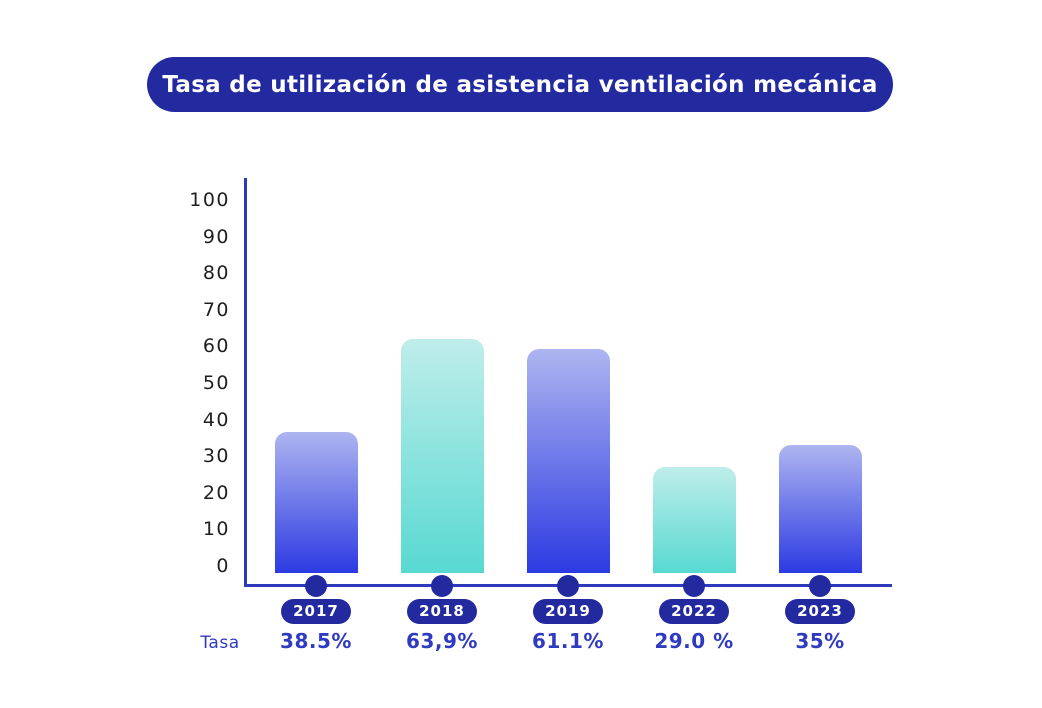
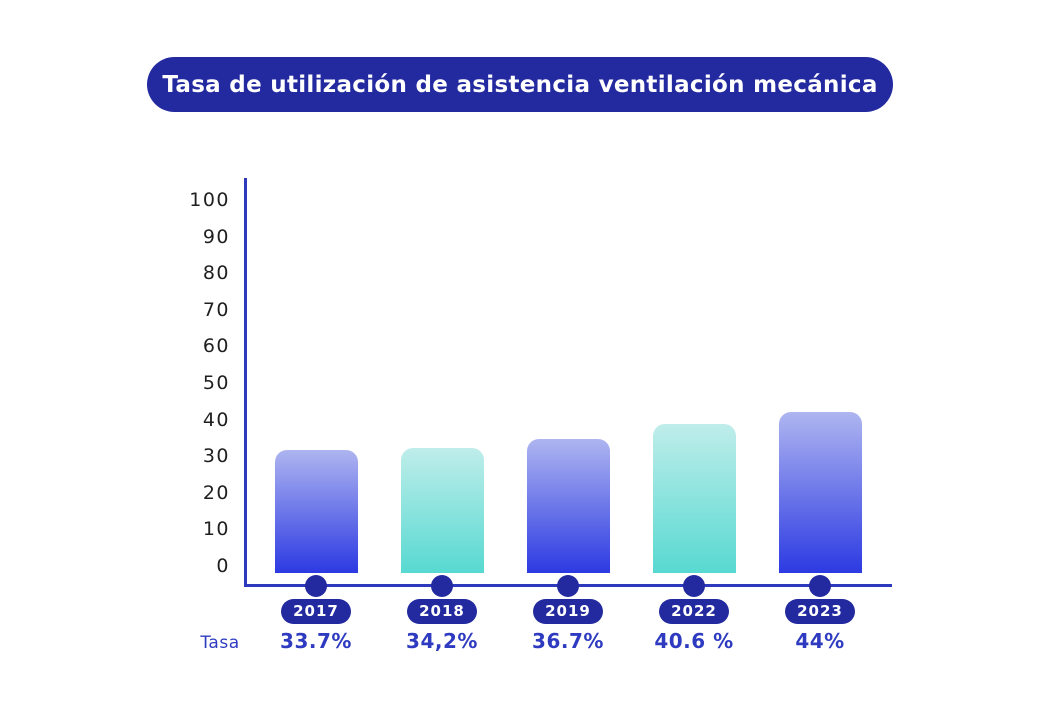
2017: 38.5% -> 33.7%
2018: 63,9% -> 34,2%
2019: 61.1% -> 36.7%
2022: 29.0 -> 40.6
2023: 35% -> 44%
